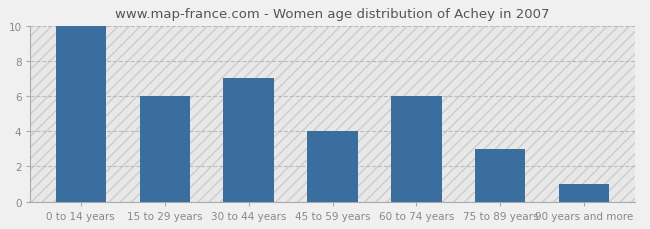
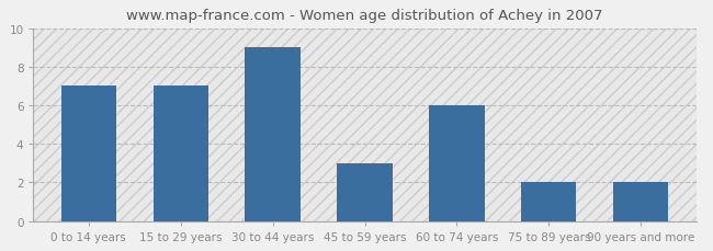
0 to 14 years: 10 -> 7
15 to 29 years: 6 -> 7
30 to 44 years: 7 -> 9
45 to 59 years: 4 -> 3
75 to 89 years: 3 -> 2
90 years and more: 1 -> 2
